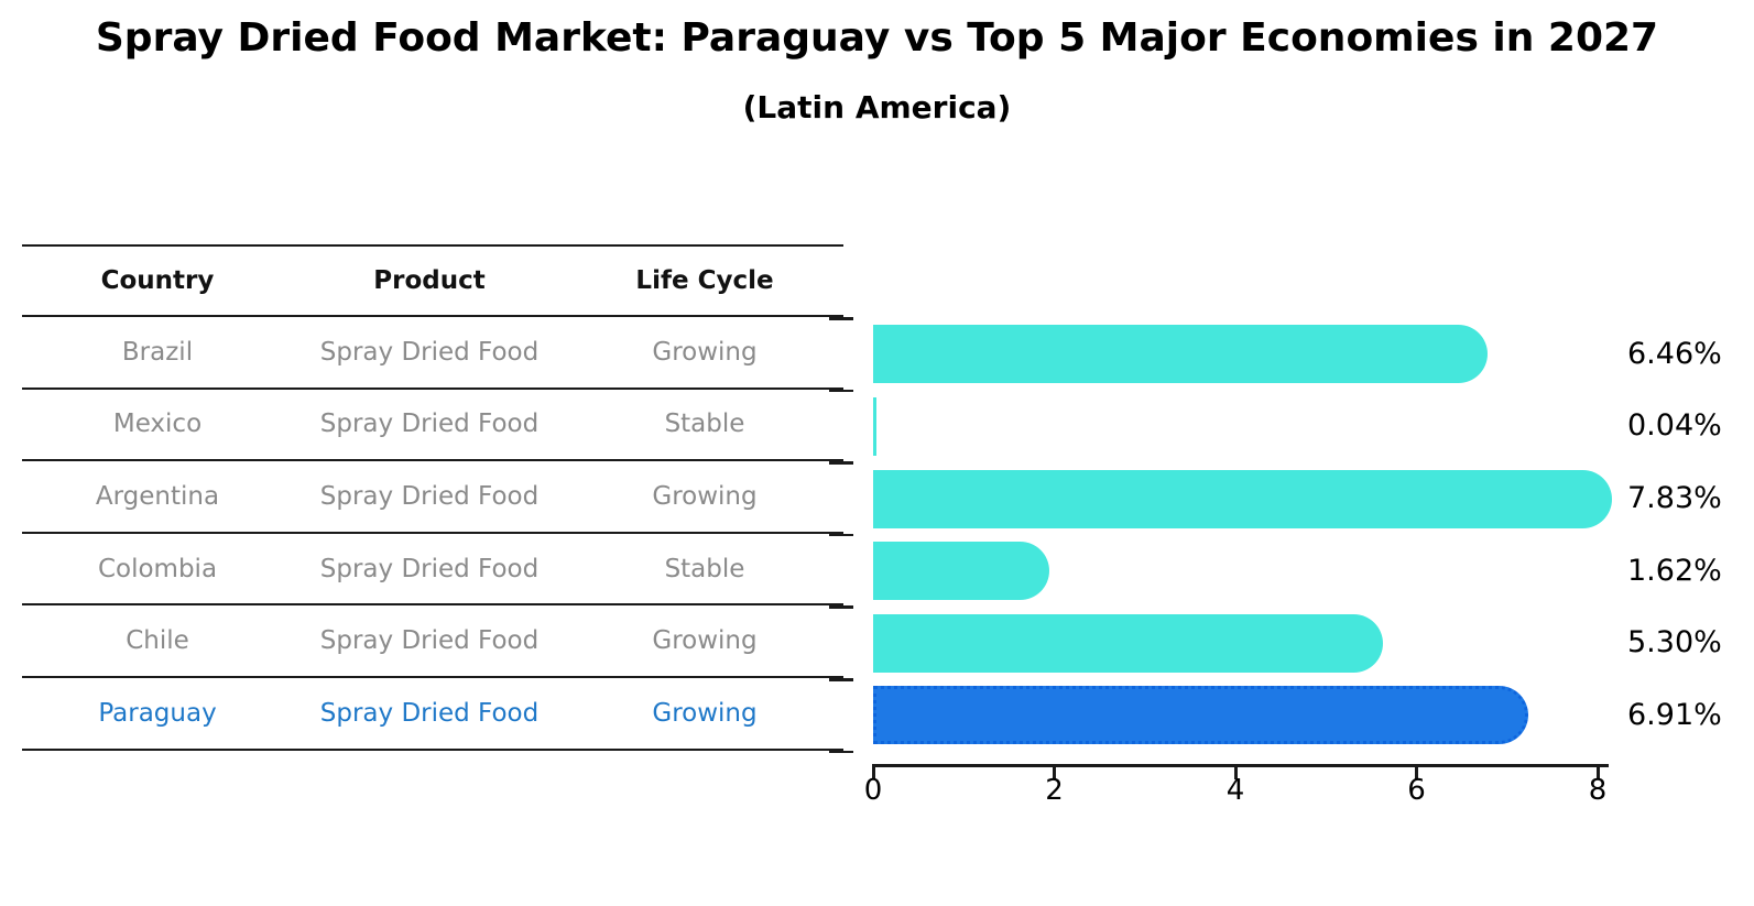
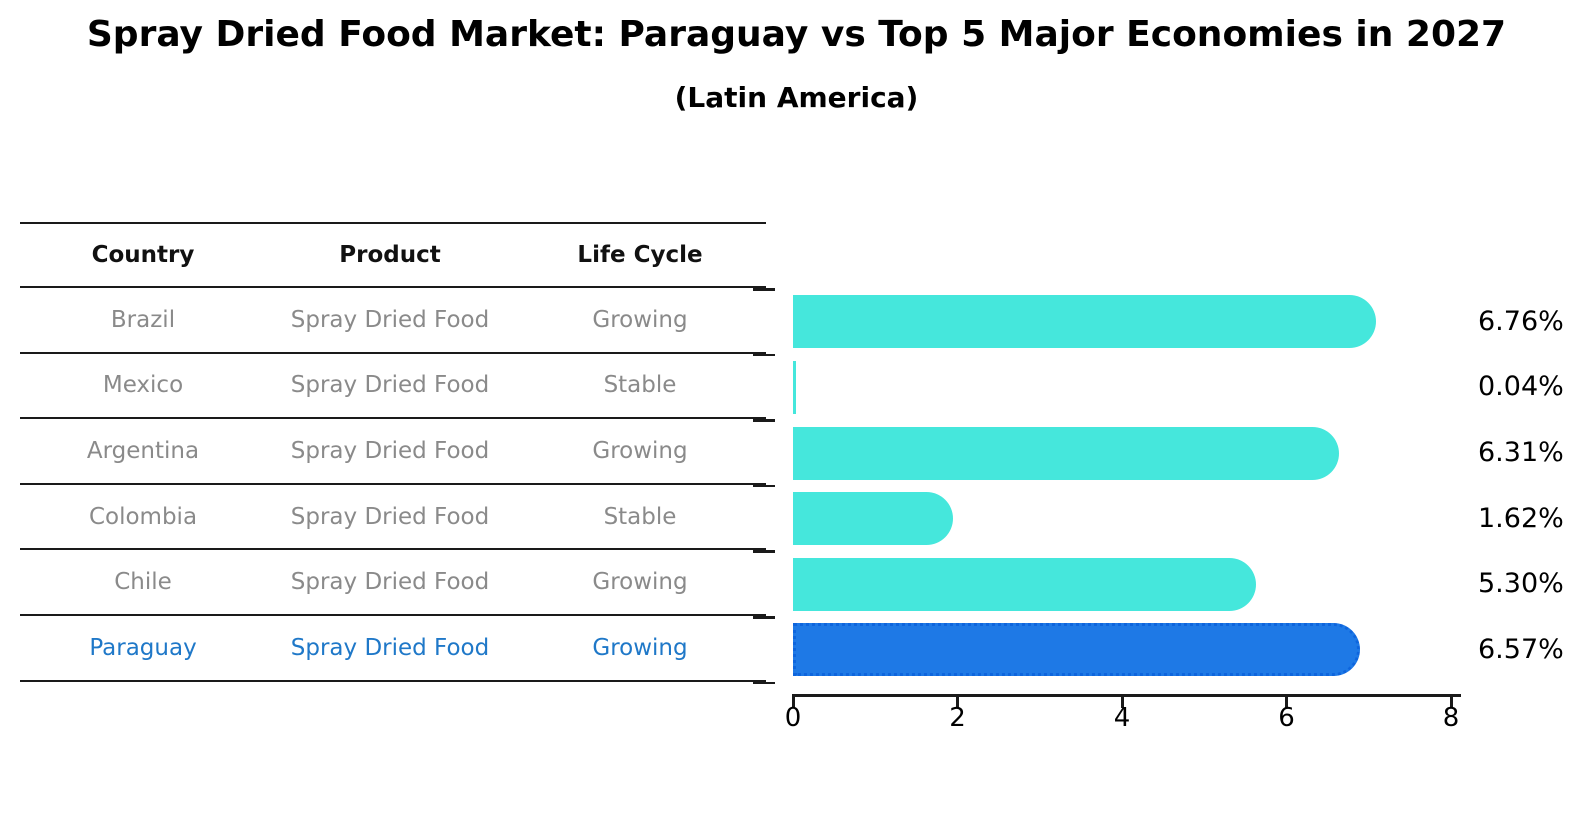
Brazil: 6.46% -> 6.76%
Argentina: 7.83% -> 6.31%
Paraguay: 6.91% -> 6.57%
